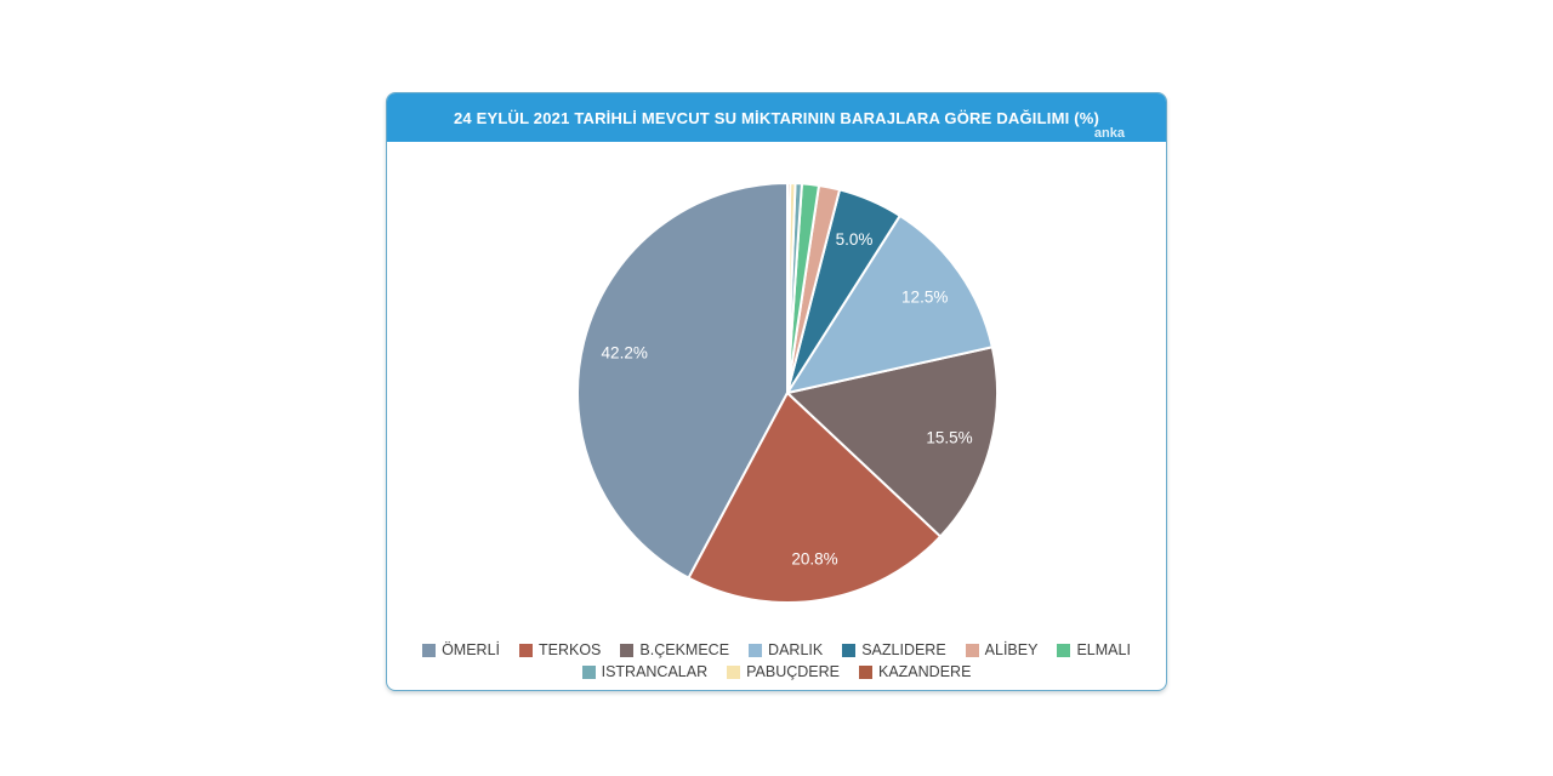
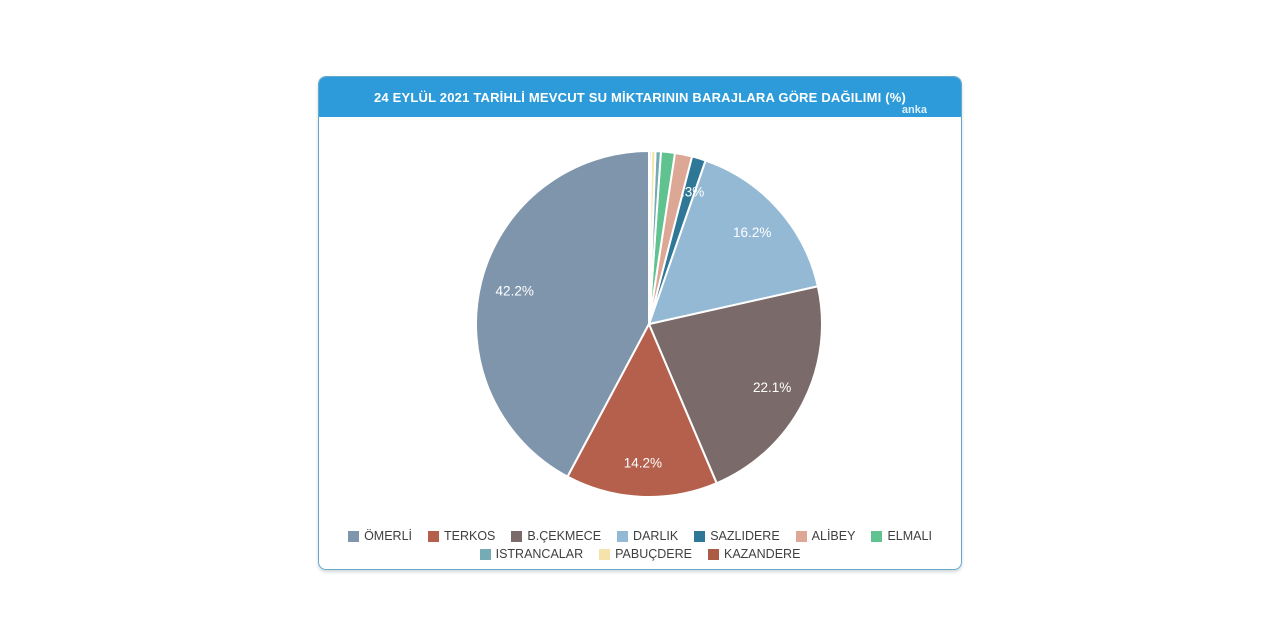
TERKOS: 20.8% -> 14.2%
B.ÇEKMECE: 15.5% -> 22.1%
DARLIK: 12.5% -> 16.2%
SAZLIDERE: 5.0% -> 1.3%
